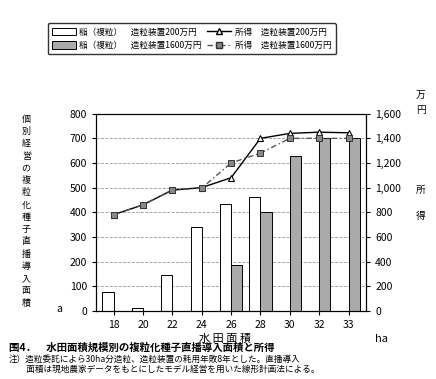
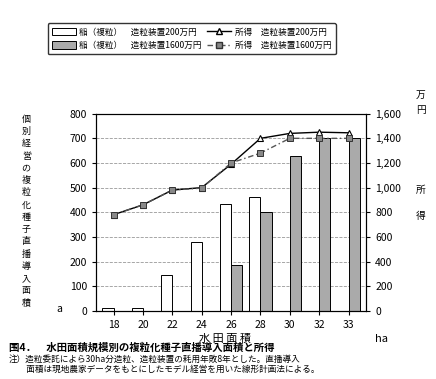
稲（複粒） 造粒装置200万円/18: 75 -> 10
稲（複粒） 造粒装置200万円/24: 340 -> 280
所得 造粒装置200万円/26: 1,080 -> 1,190
